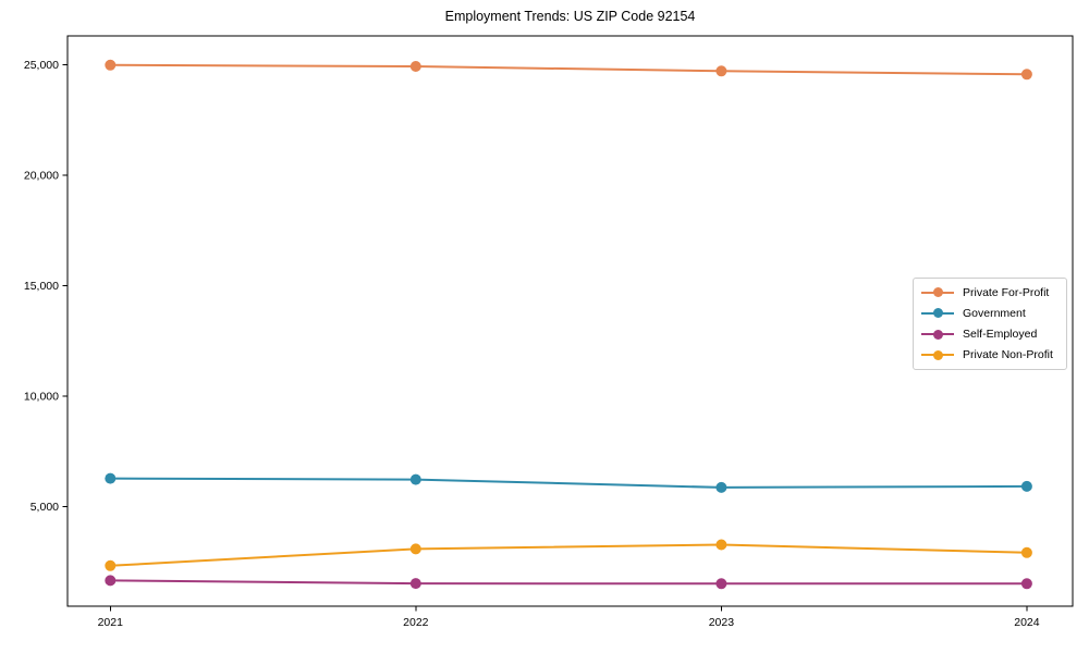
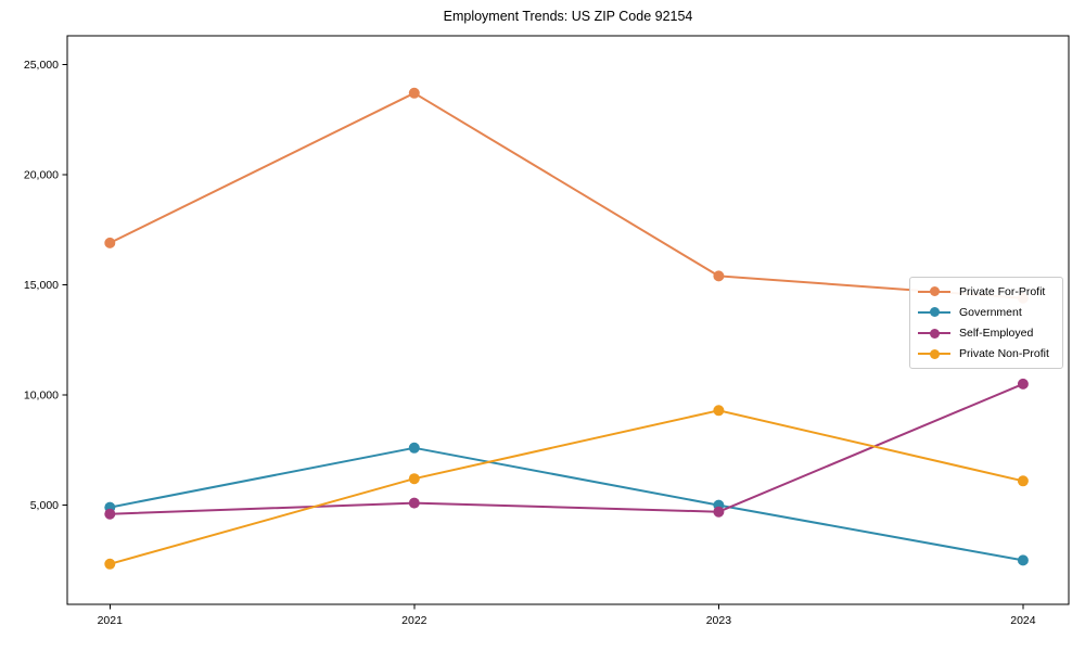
Private For-Profit/2021: 25000 -> 16900
Government/2021: 6300 -> 4900
Self-Employed/2021: 1700 -> 4600
Private For-Profit/2022: 24900 -> 23700
Government/2022: 6200 -> 7600
Self-Employed/2022: 1500 -> 5100
Private Non-Profit/2022: 3100 -> 6200
Private For-Profit/2023: 24700 -> 15400
Government/2023: 5900 -> 5000
Self-Employed/2023: 1500 -> 4700
Private Non-Profit/2023: 3300 -> 9300
Private For-Profit/2024: 24600 -> 14400
Government/2024: 5900 -> 2500
Self-Employed/2024: 1500 -> 10500
Private Non-Profit/2024: 2900 -> 6100
